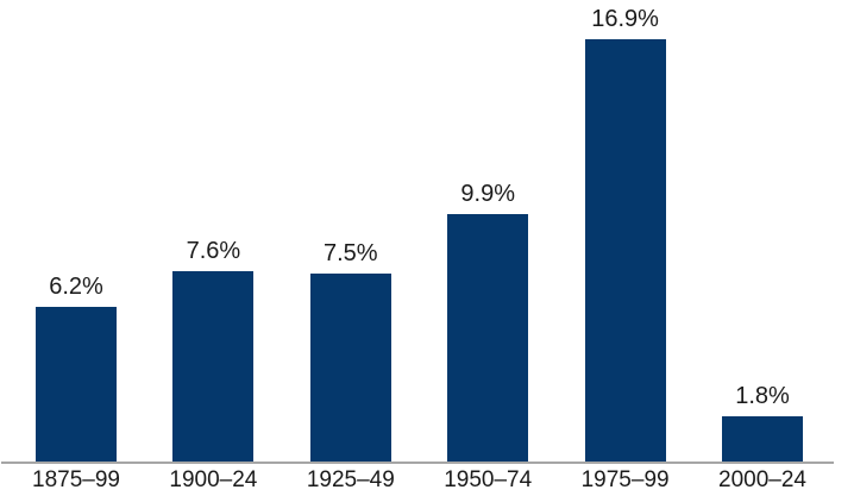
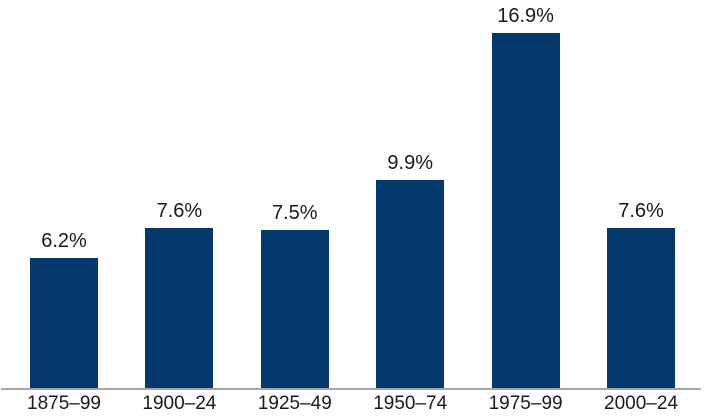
2000–24: 1.8% -> 7.6%
